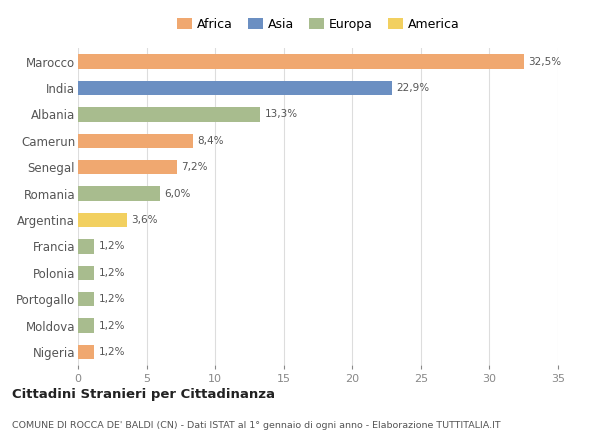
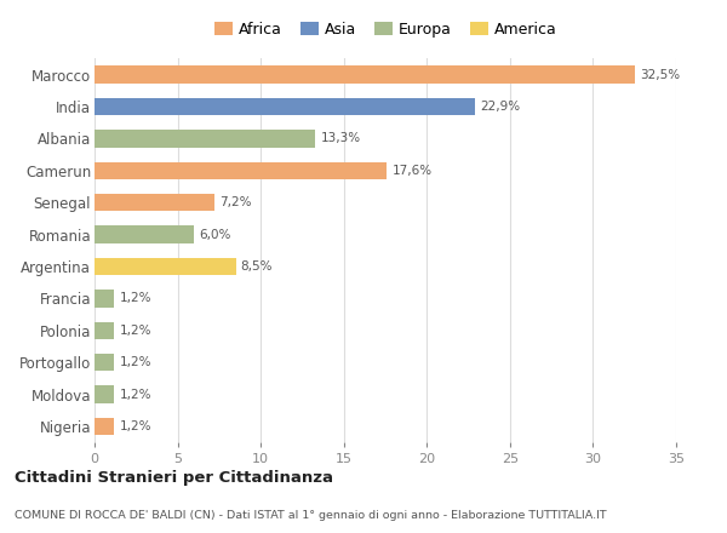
Camerun: 8,4% -> 17,6%
Argentina: 3,6% -> 8,5%
